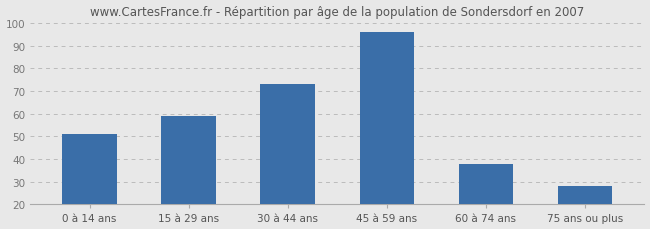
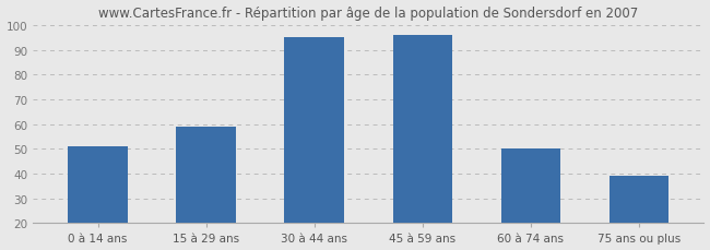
30 à 44 ans: 73 -> 95
60 à 74 ans: 38 -> 50
75 ans ou plus: 28 -> 39
